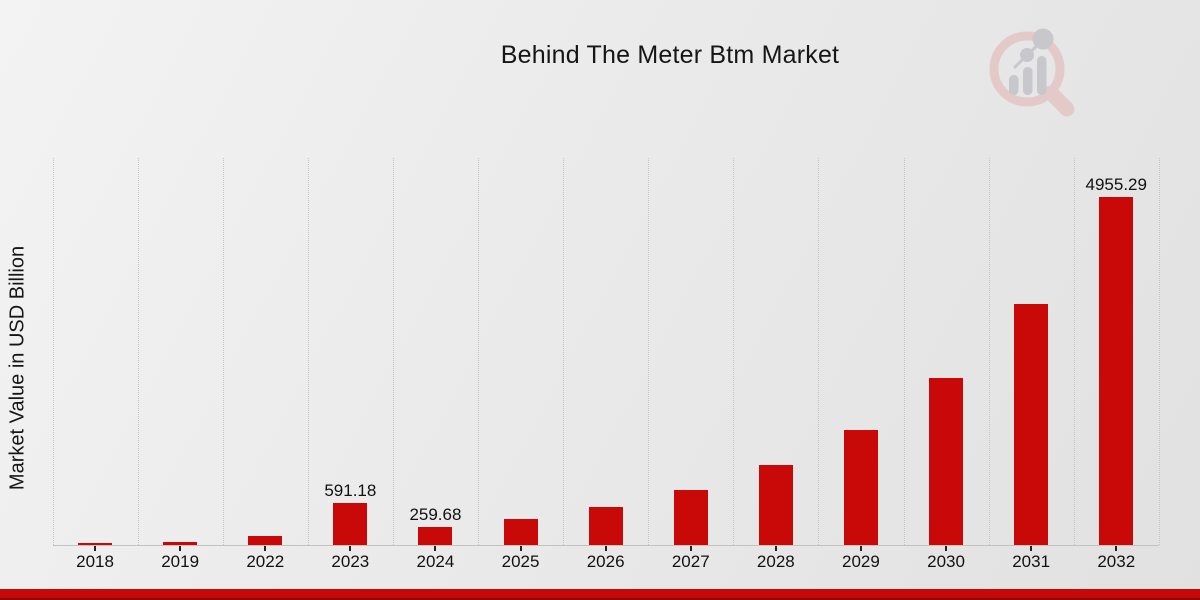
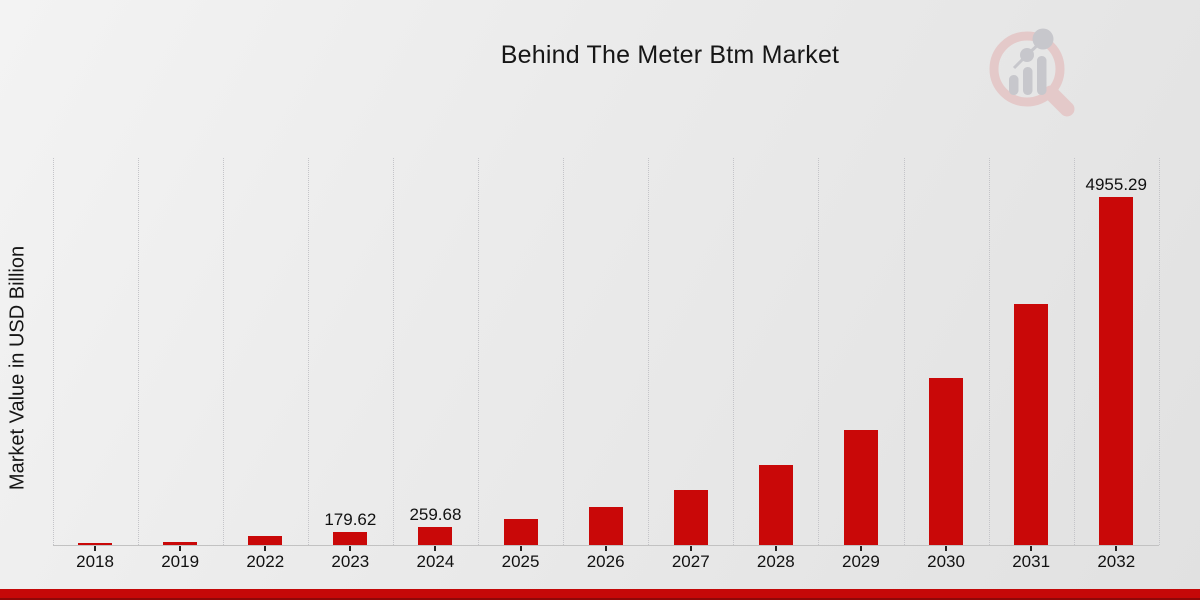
2023: 591.18 -> 179.62
